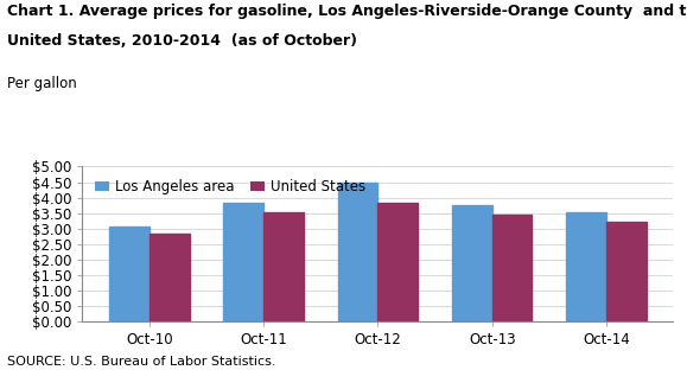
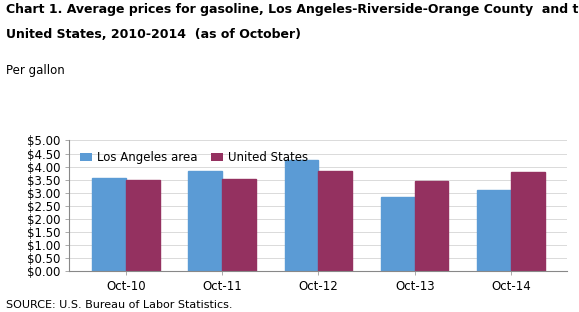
Los Angeles area/Oct-10: $3.08 -> $3.55
United States/Oct-10: $2.84 -> $3.50
Los Angeles area/Oct-12: $4.49 -> $4.25
Los Angeles area/Oct-13: $3.76 -> $2.85
Los Angeles area/Oct-14: $3.52 -> $3.10
United States/Oct-14: $3.24 -> $3.80
